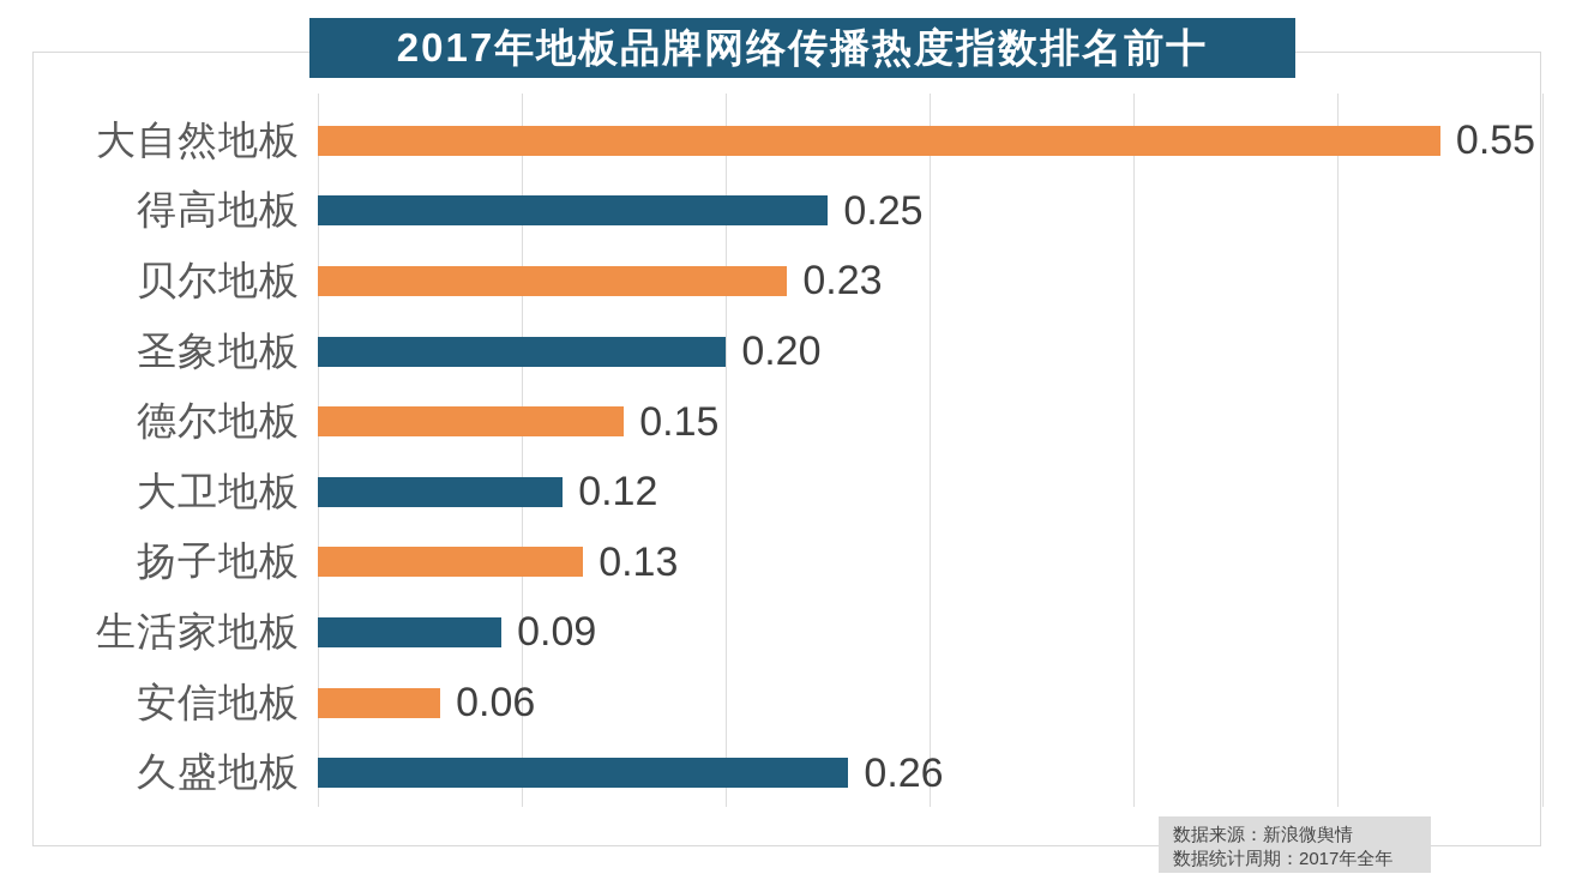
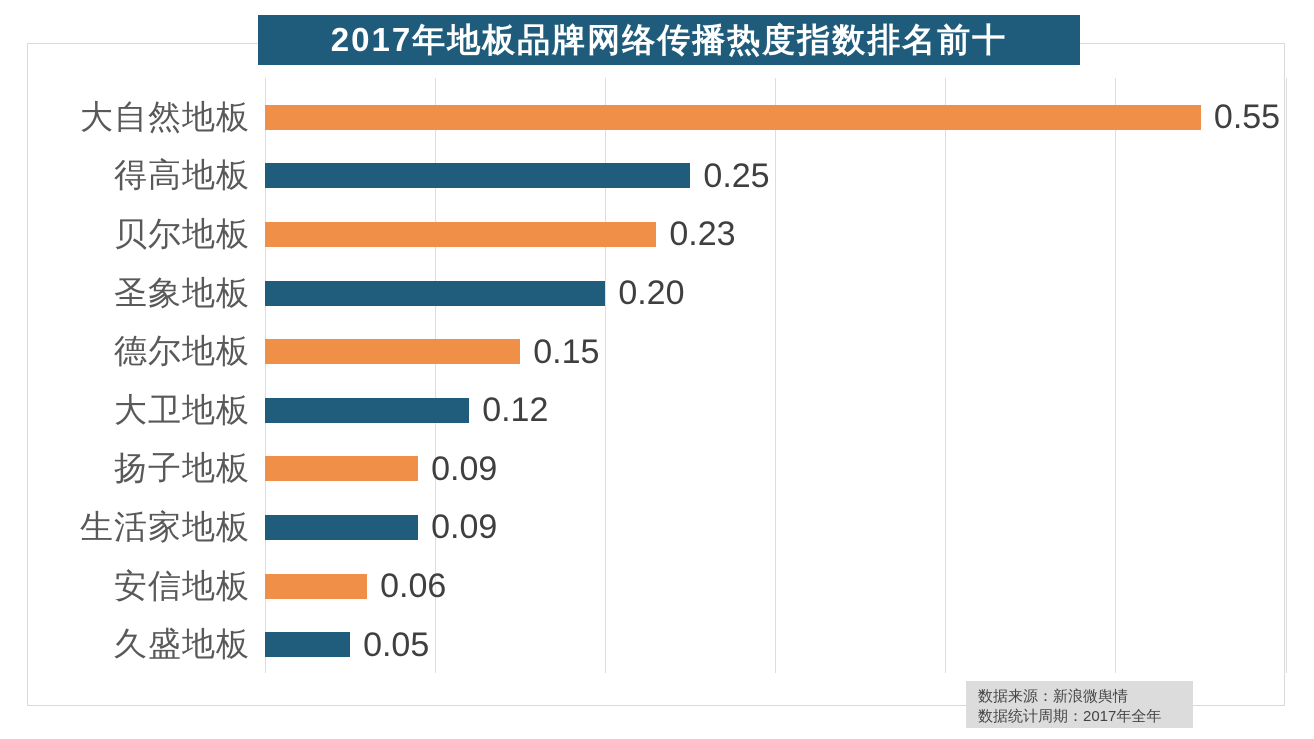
扬子地板: 0.13 -> 0.09
久盛地板: 0.26 -> 0.05
